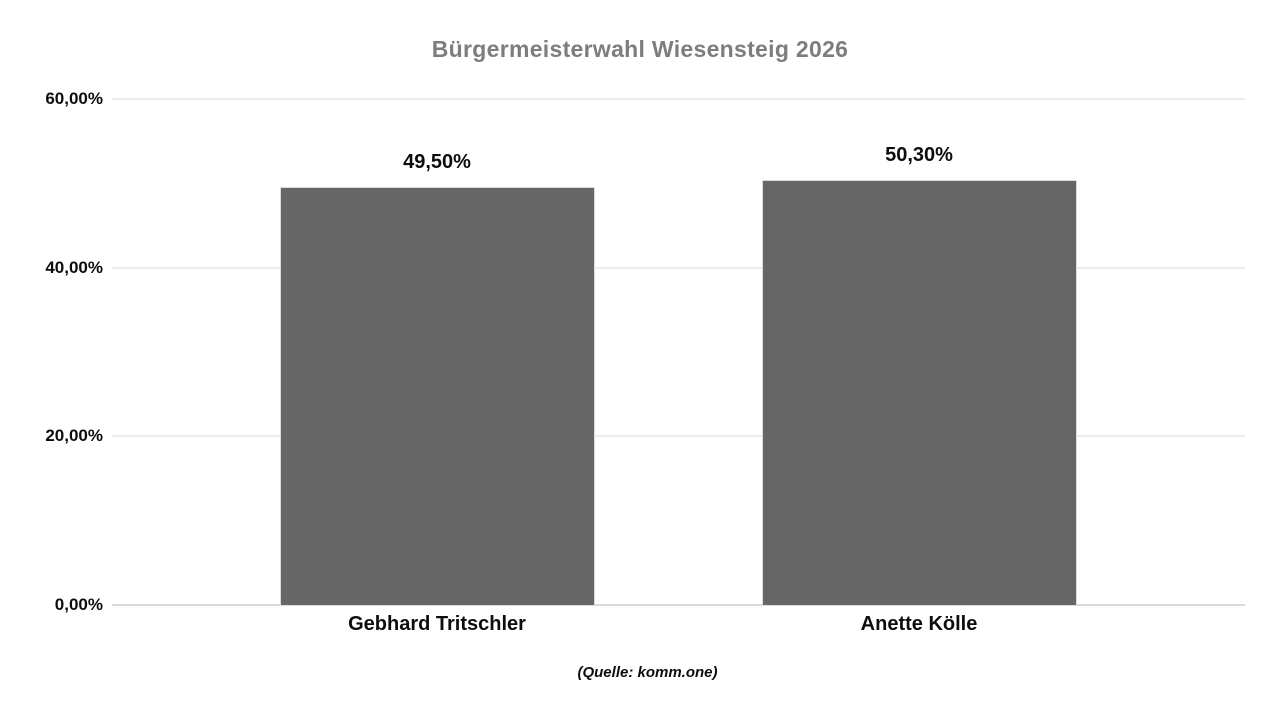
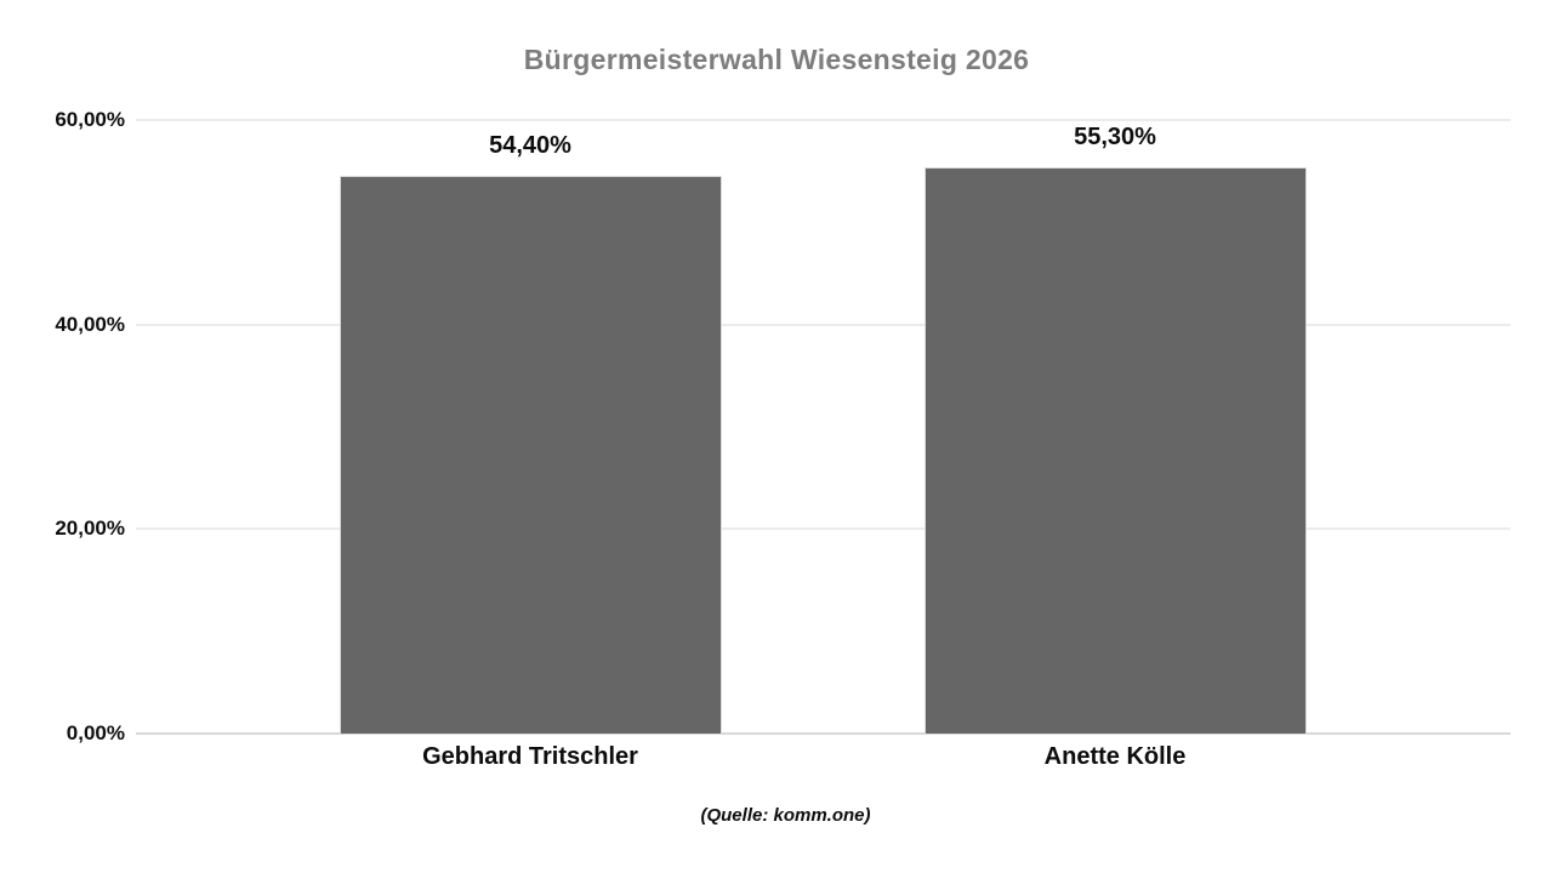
Gebhard Tritschler: 49,50% -> 54,40%
Anette Kölle: 50,30% -> 55,30%
